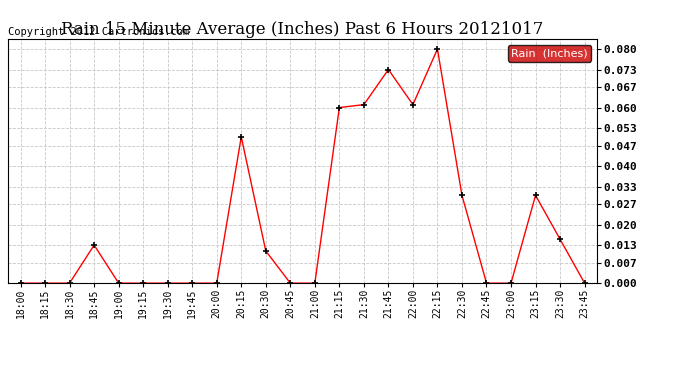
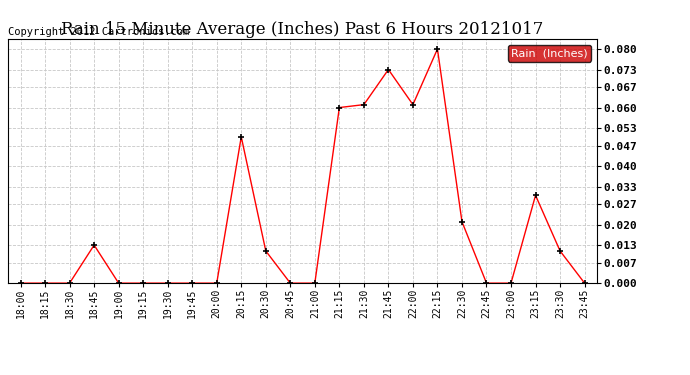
22:30: 0.030 -> 0.021
23:30: 0.015 -> 0.011
